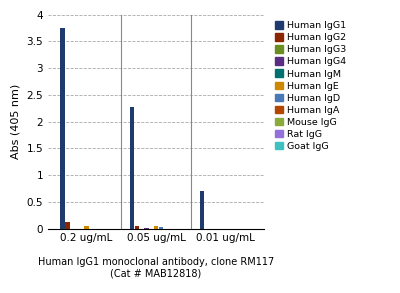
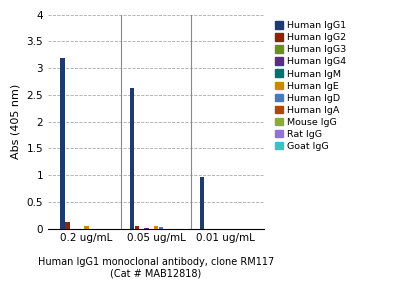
Human IgG1/0.2 ug/mL: 3.75 -> 3.18
Human IgG1/0.05 ug/mL: 2.28 -> 2.62
Human IgG1/0.01 ug/mL: 0.70 -> 0.96
